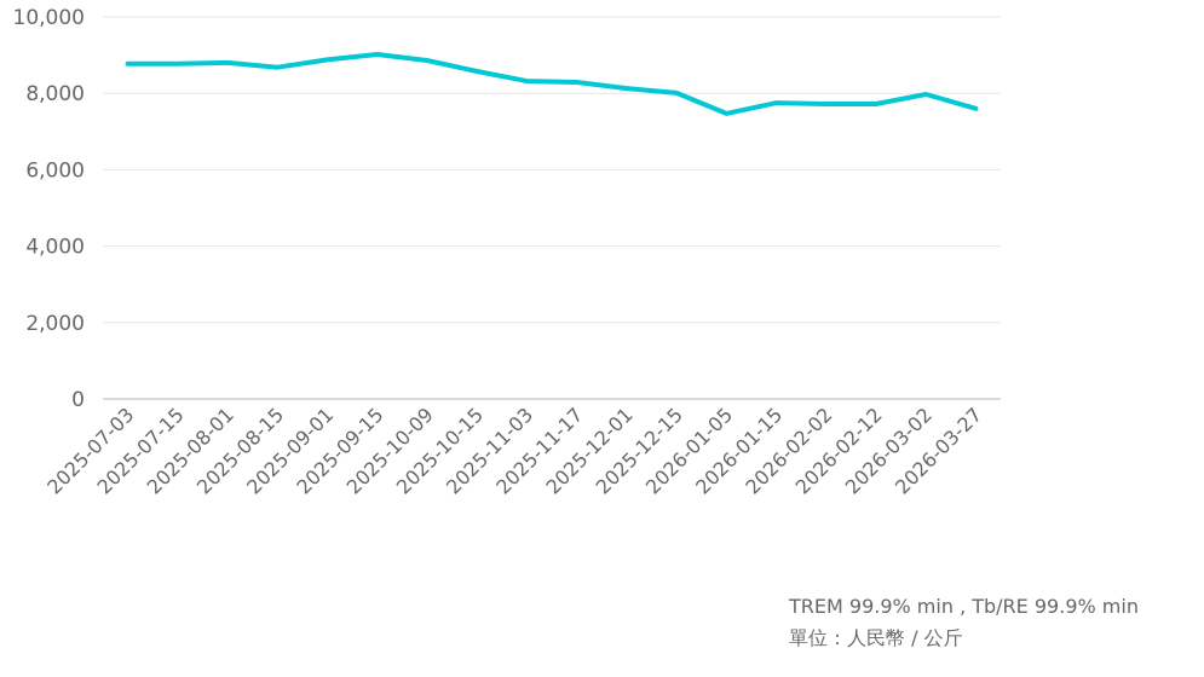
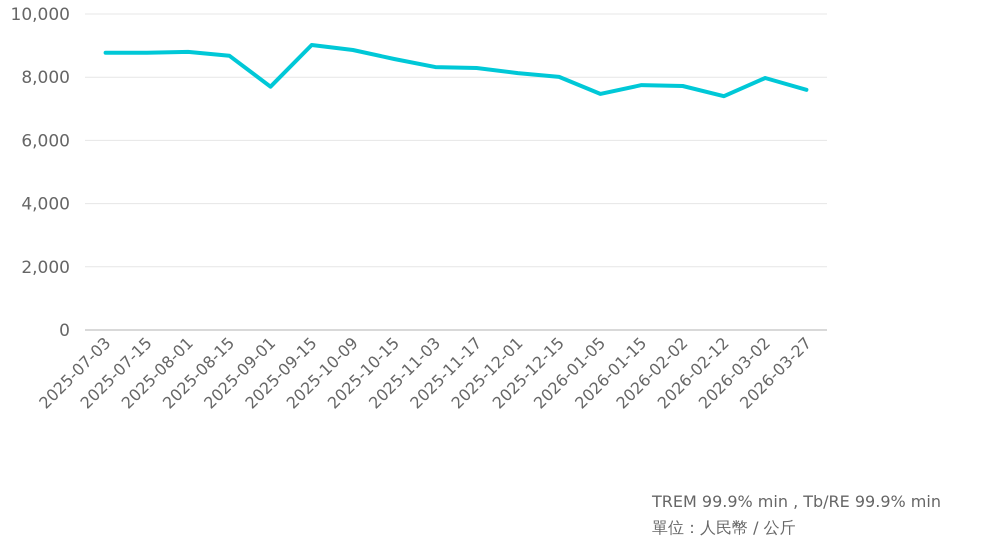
2025-09-01: 8900 -> 7700
2026-02-12: 7700 -> 7400
